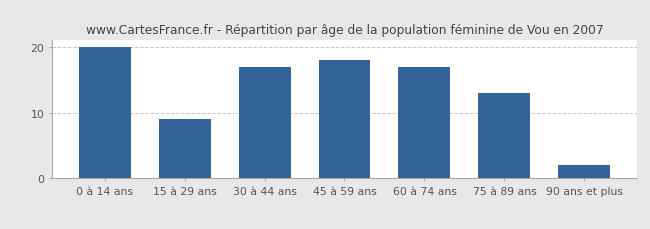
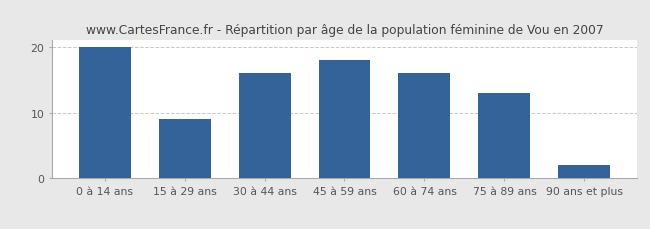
30 à 44 ans: 17 -> 16
60 à 74 ans: 17 -> 16
